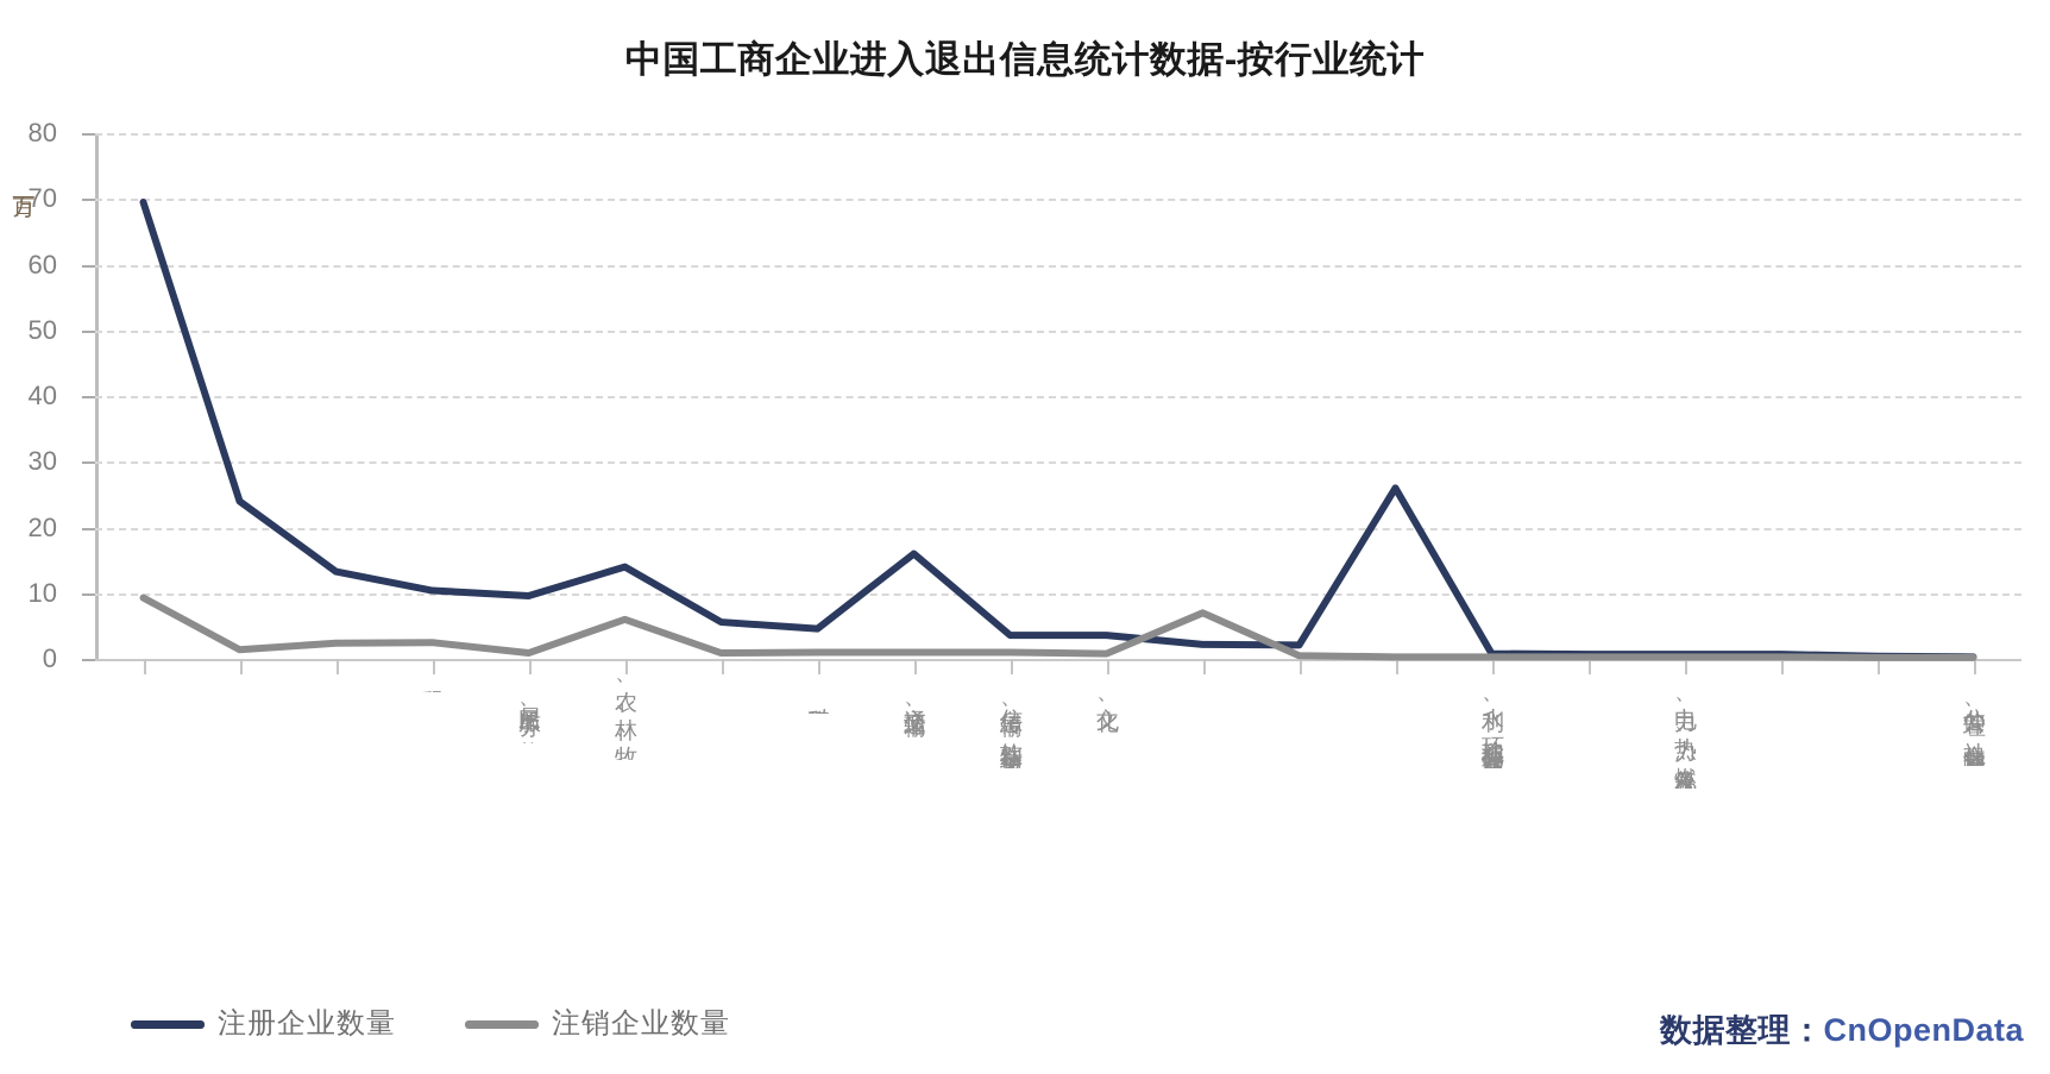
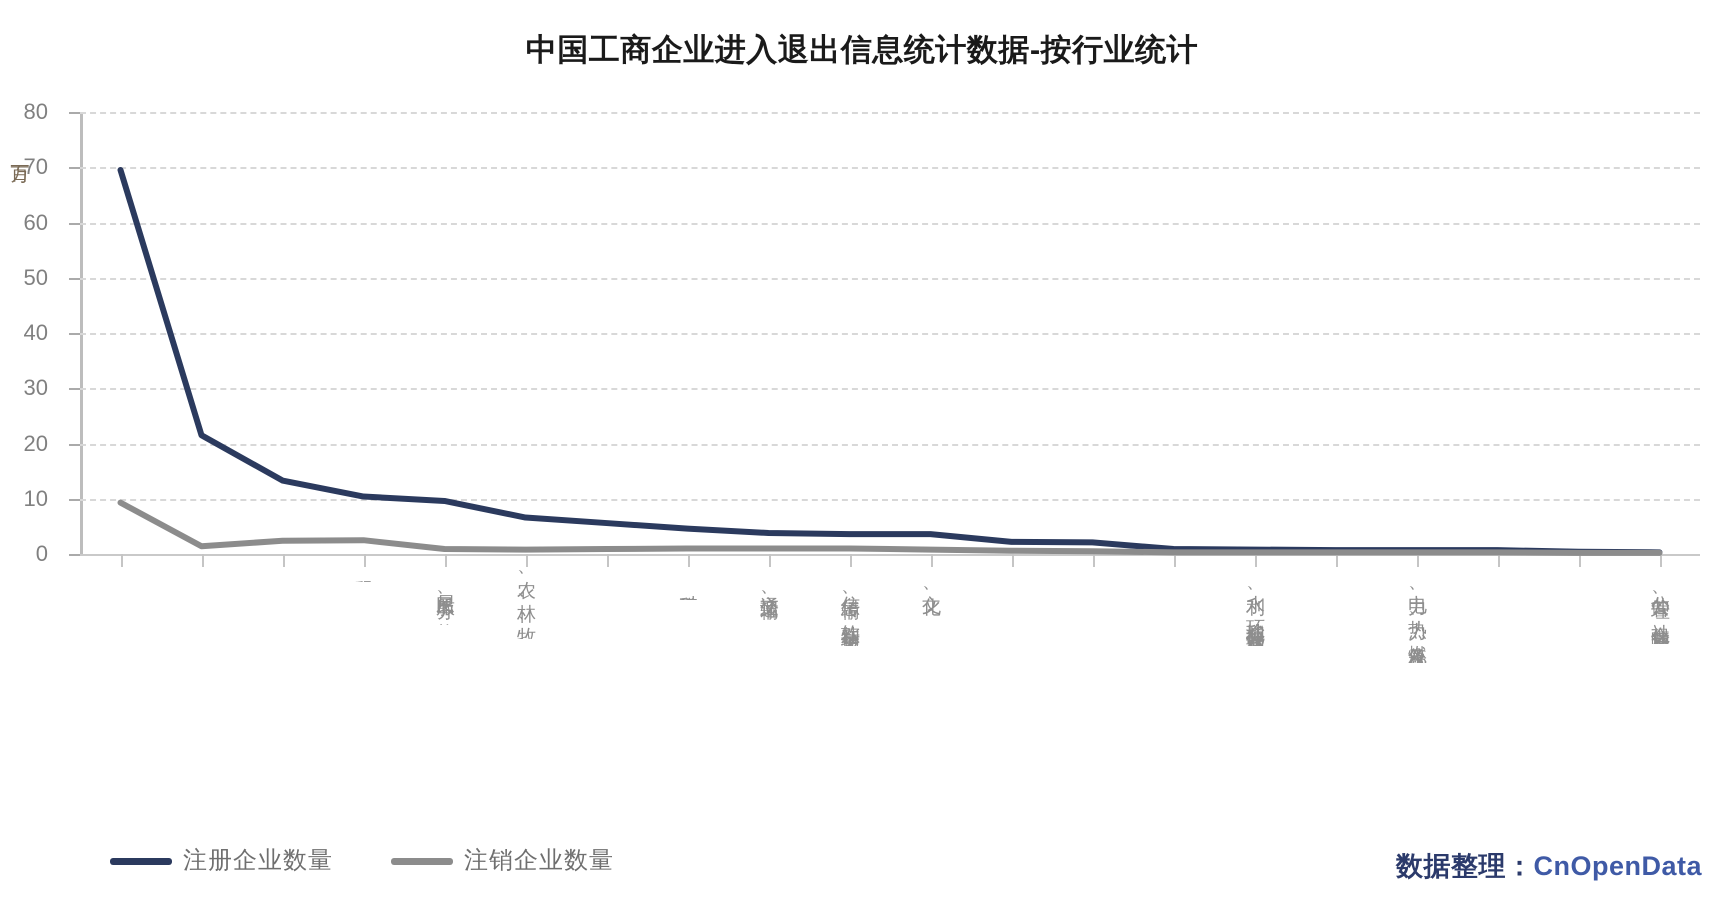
注册企业数量/住宿和餐饮业: 24 -> 22
注册企业数量/农、林、牧、渔业: 14 -> 7
注销企业数量/农、林、牧、渔业: 6 -> 1
注册企业数量/交通运输、仓储和邮政业: 16 -> 4
注销企业数量/房地产业: 7 -> 1
注册企业数量/卫生和社会工作: 26 -> 1
